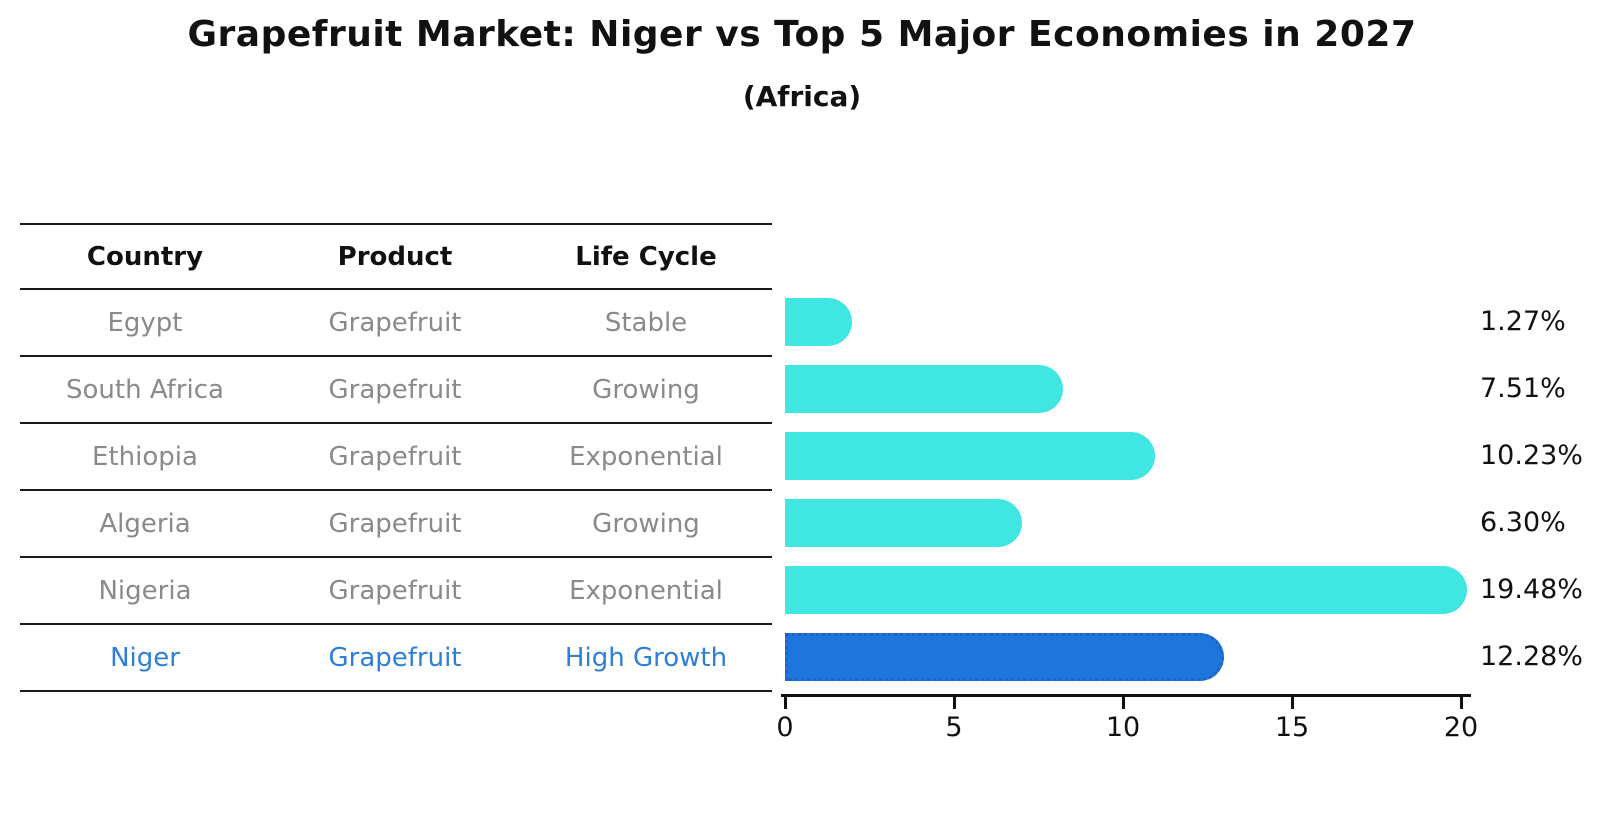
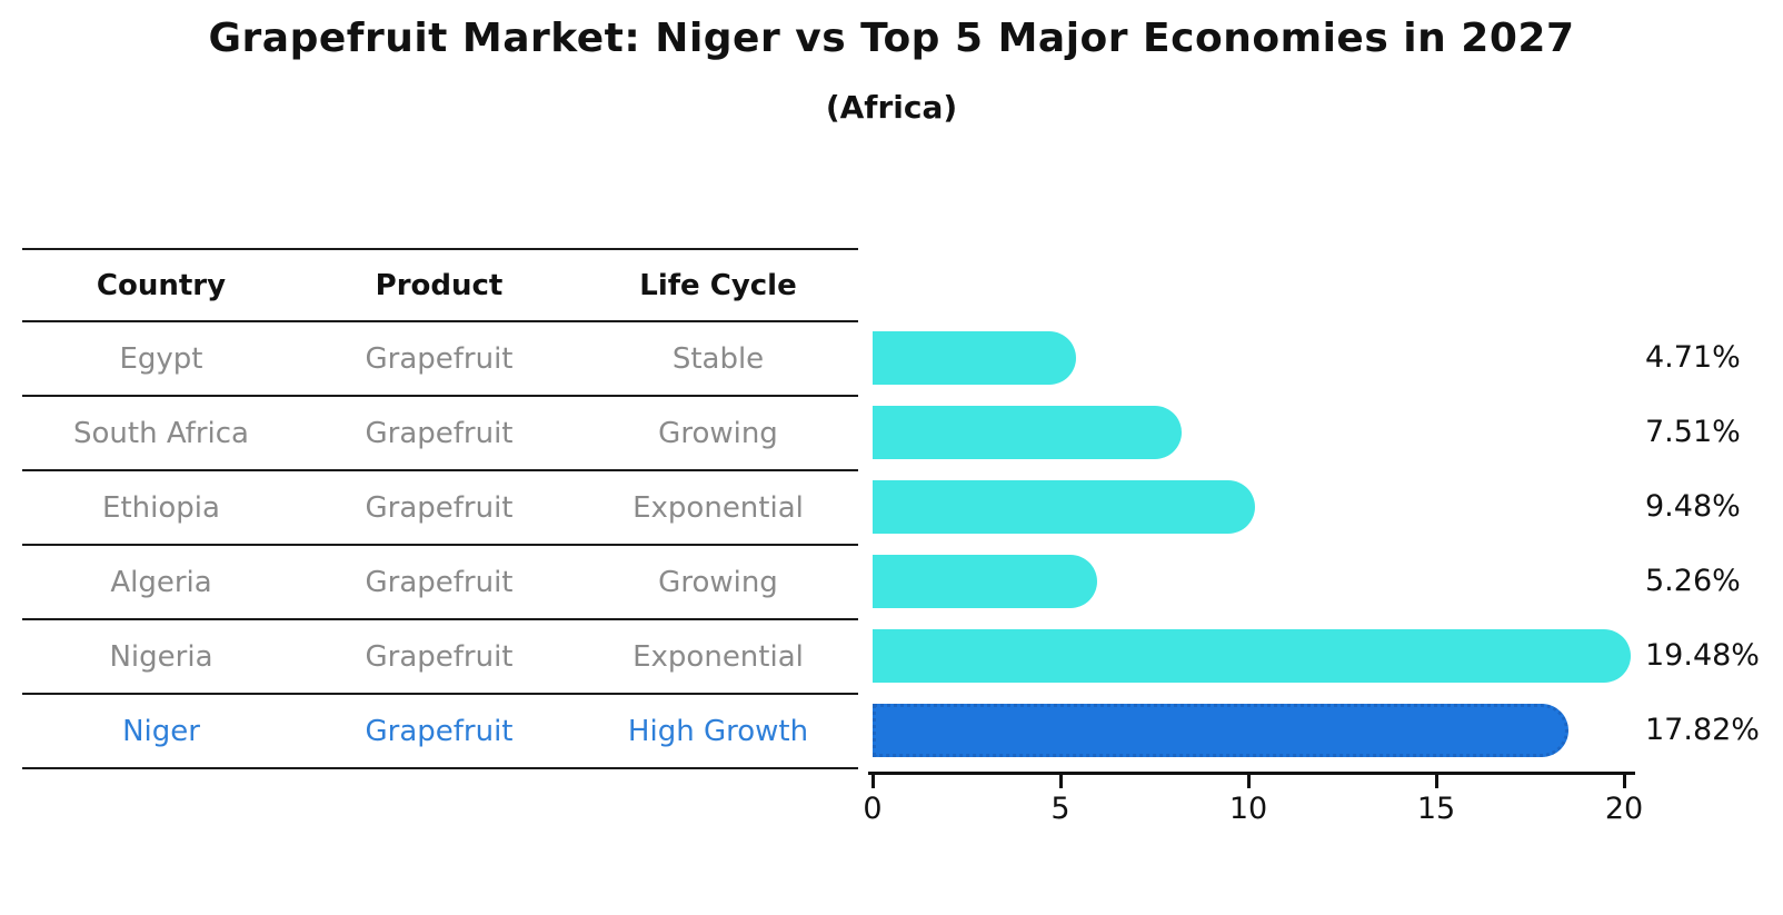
Egypt: 1.27% -> 4.71%
Ethiopia: 10.23% -> 9.48%
Algeria: 6.30% -> 5.26%
Niger: 12.28% -> 17.82%
